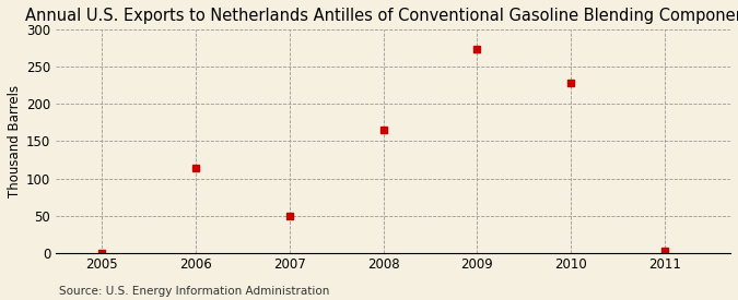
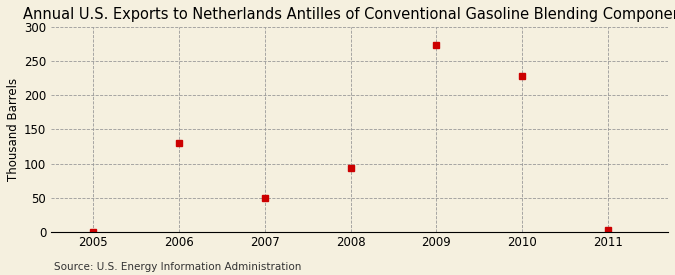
2006: 114 -> 130
2008: 166 -> 93
